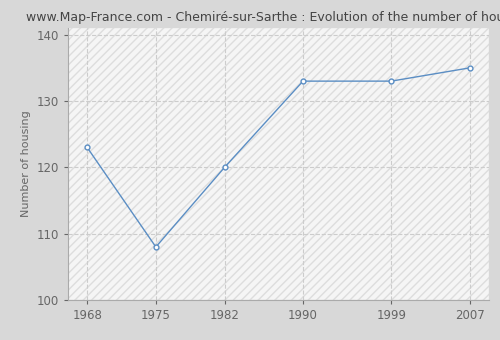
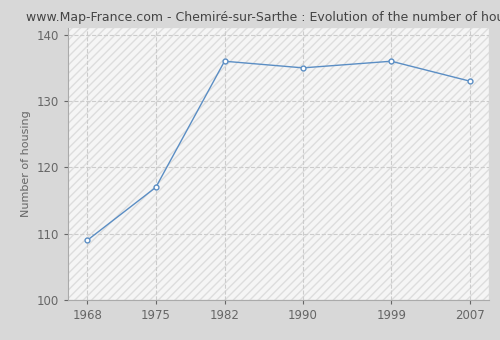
1968: 123 -> 109
1975: 108 -> 117
1982: 120 -> 136
1990: 133 -> 135
1999: 133 -> 136
2007: 135 -> 133
